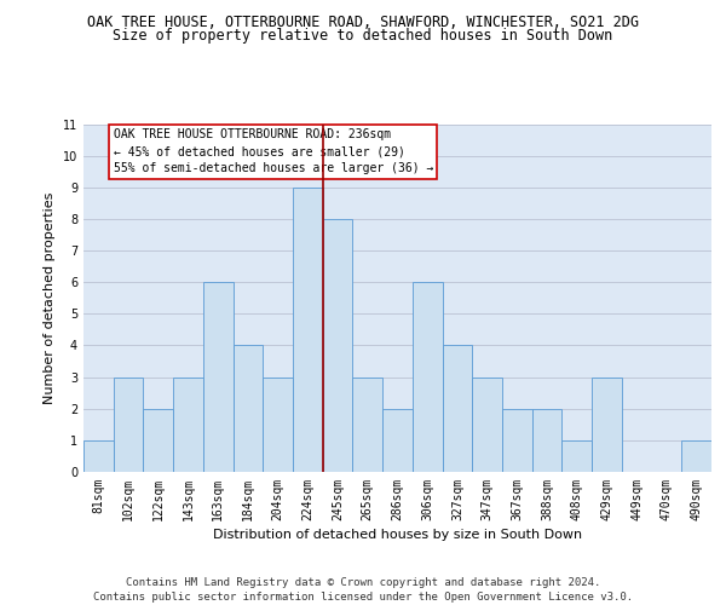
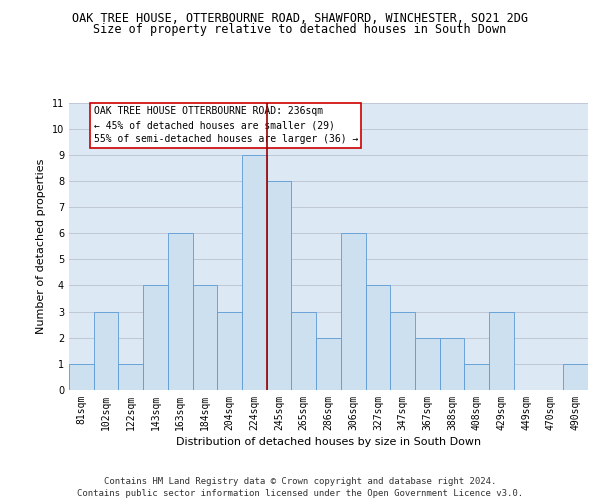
122sqm: 2 -> 1
143sqm: 3 -> 4
